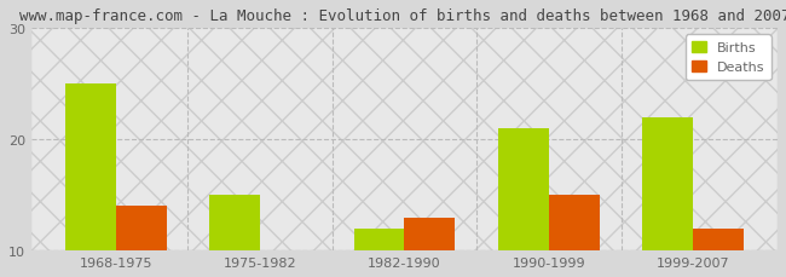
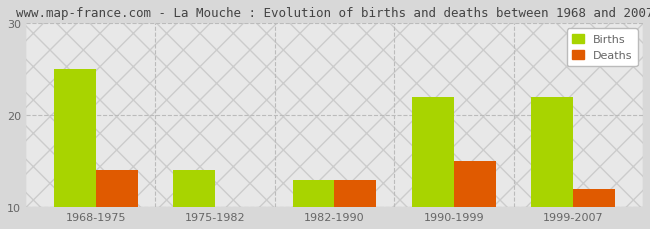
Births/1975-1982: 15 -> 14
Births/1982-1990: 12 -> 13
Births/1990-1999: 21 -> 22
